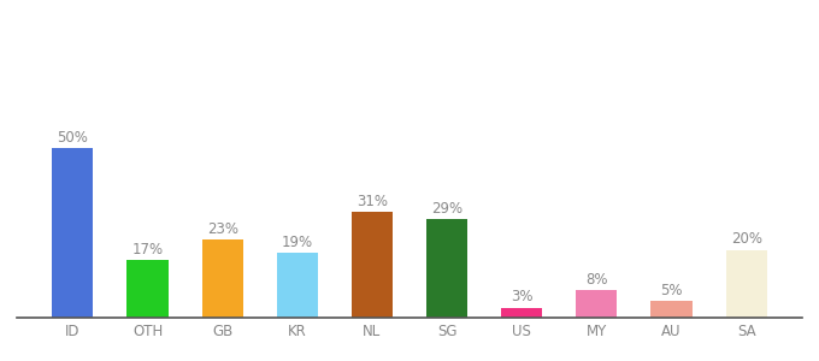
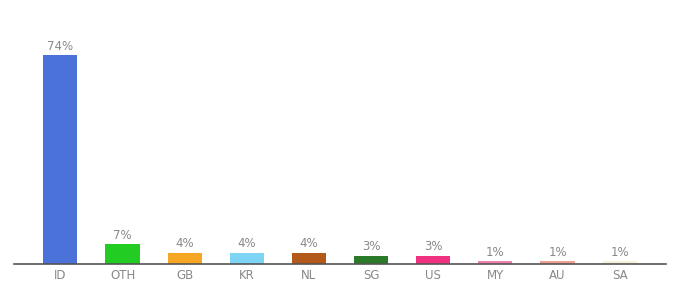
ID: 50% -> 74%
OTH: 17% -> 7%
GB: 23% -> 4%
KR: 19% -> 4%
NL: 31% -> 4%
SG: 29% -> 3%
MY: 8% -> 1%
AU: 5% -> 1%
SA: 20% -> 1%
